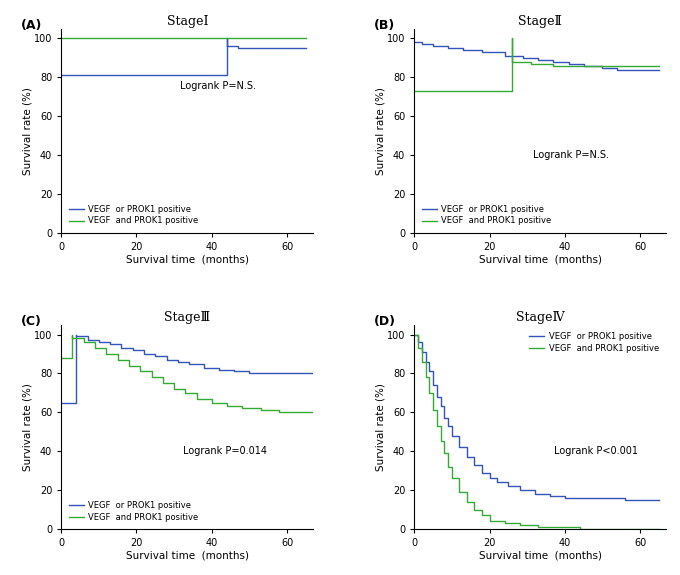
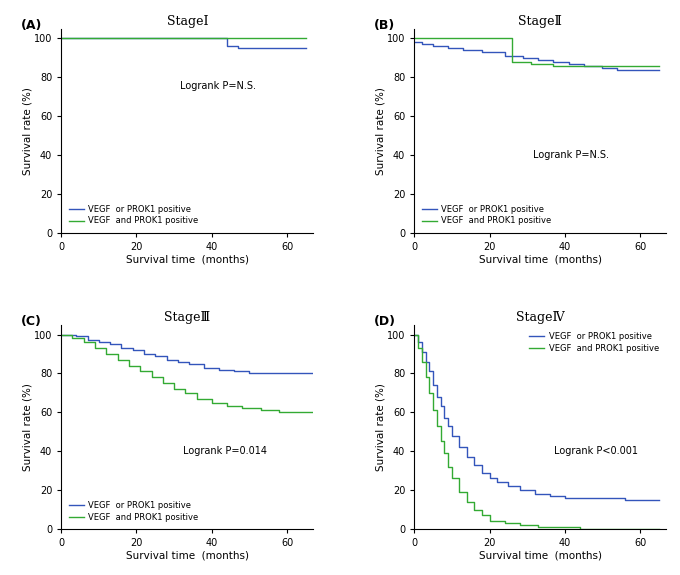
StageⅠ/0: 81 -> 100
StageⅡ/VEGF and PROK1 positive/0: 73 -> 100
StageⅢ/VEGF or PROK1 positive/0: 65 -> 100
StageⅢ/VEGF and PROK1 positive/0: 88 -> 100
